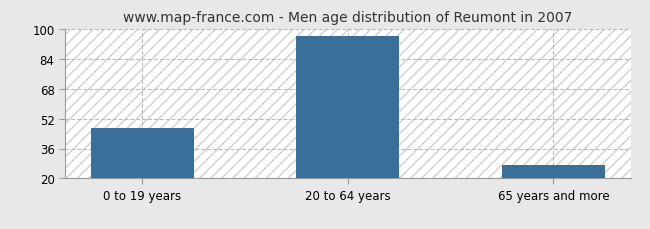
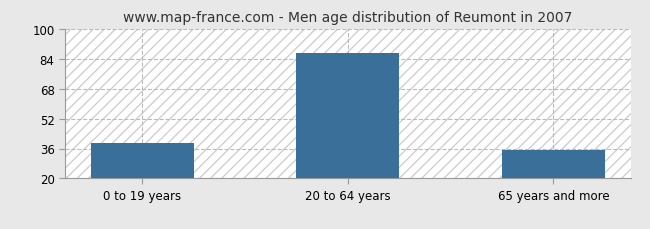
0 to 19 years: 47 -> 39
20 to 64 years: 96 -> 87
65 years and more: 27 -> 35
